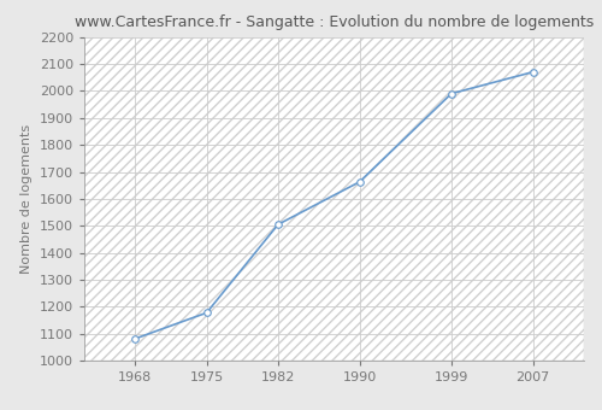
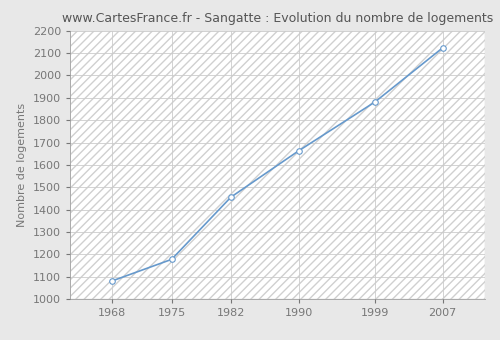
1982: 1505 -> 1456
1999: 1990 -> 1881
2007: 2070 -> 2123
